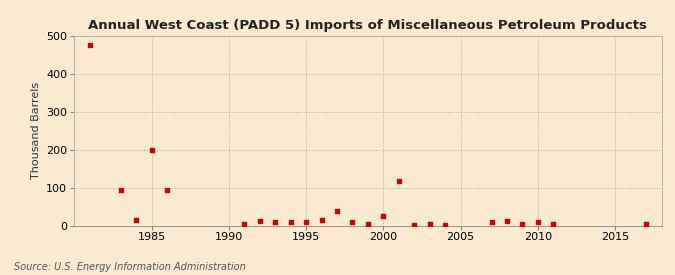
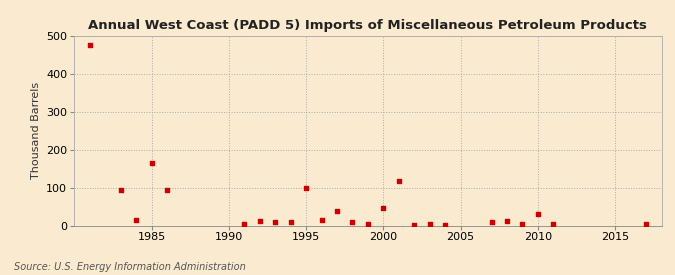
1985: 198 -> 165
1995: 8 -> 100
2000: 25 -> 45
2010: 8 -> 30
